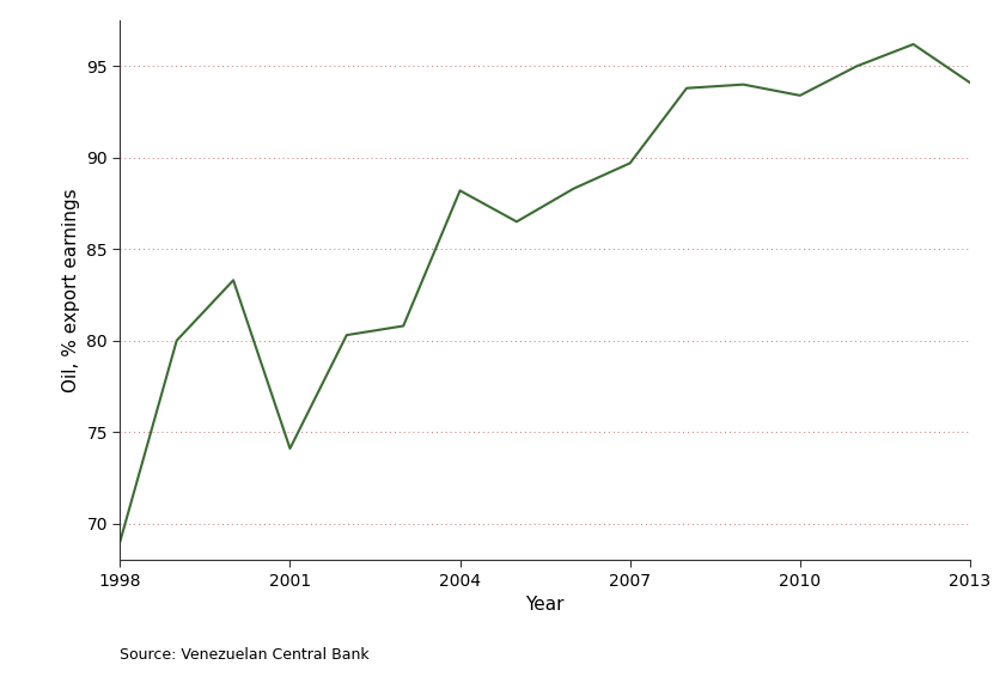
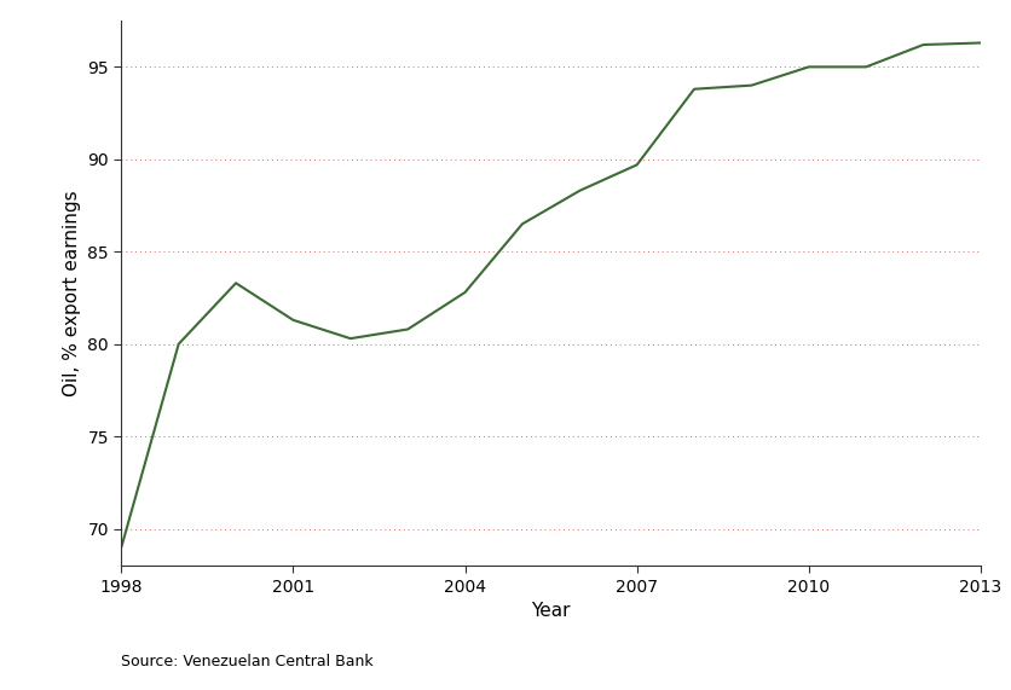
2001: 74.1 -> 81.3
2004: 88.2 -> 82.8
2010: 93.4 -> 95.0
2013: 94.1 -> 96.3
